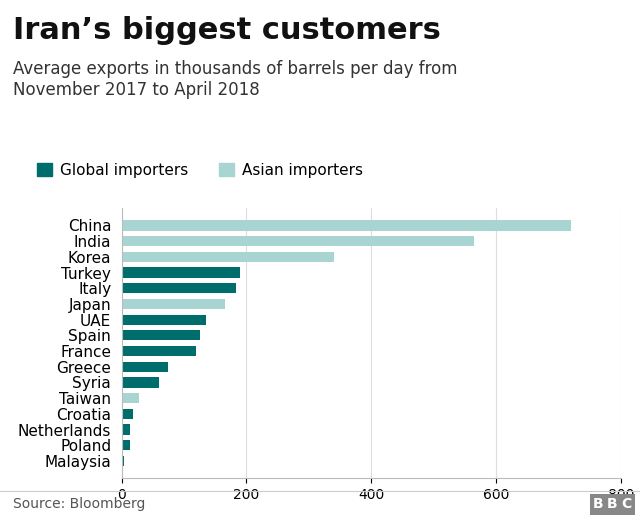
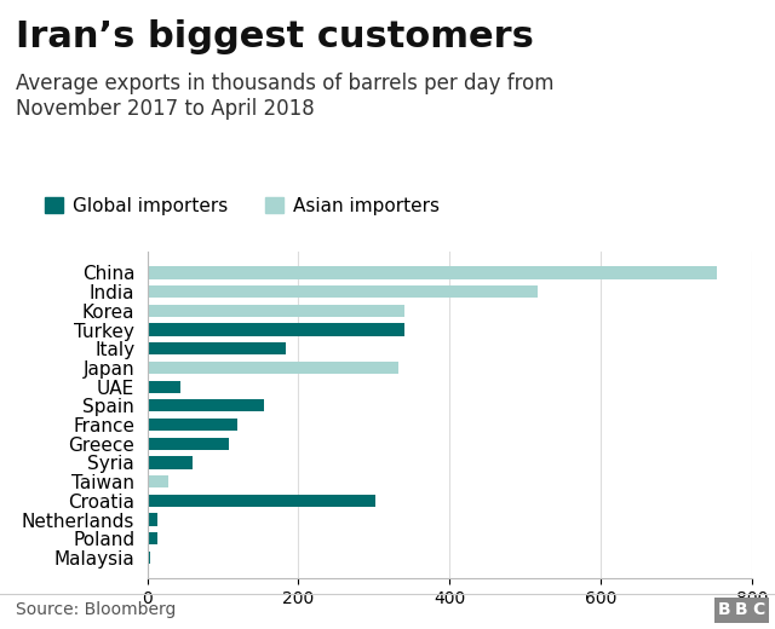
China: 720 -> 754
India: 565 -> 516
Turkey: 190 -> 340
Japan: 165 -> 332
UAE: 135 -> 44
Spain: 125 -> 154
Greece: 75 -> 108
Croatia: 18 -> 302
